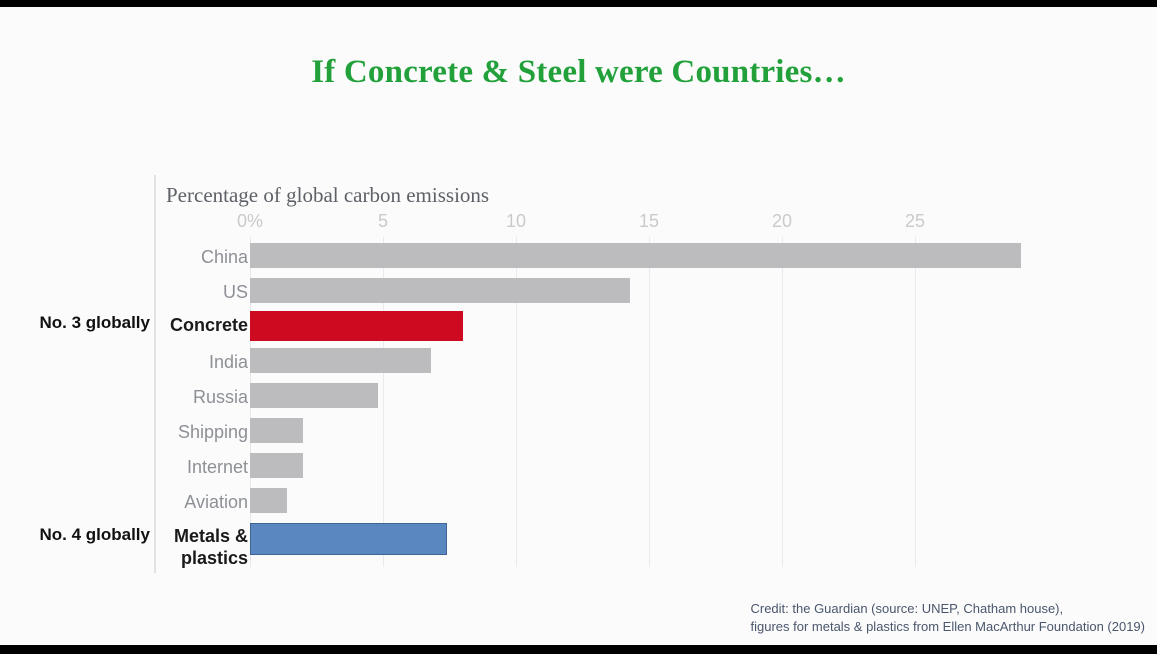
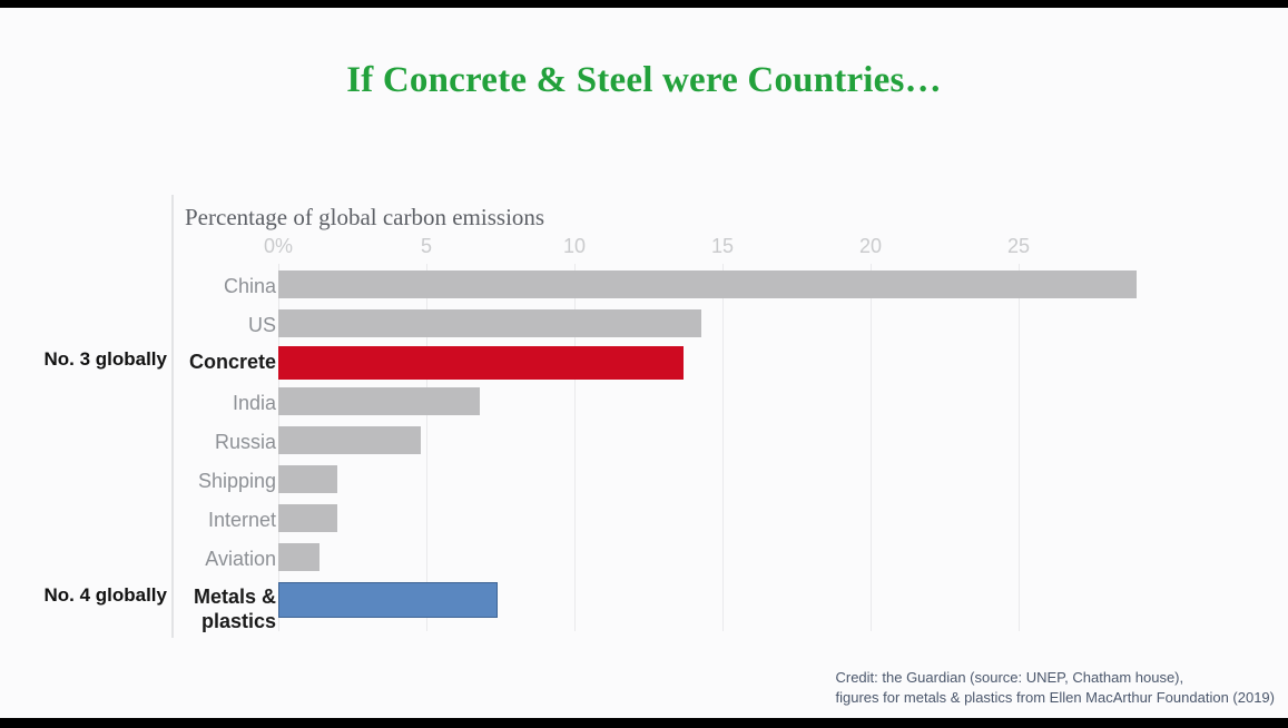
Concrete: 8.0 -> 13.7
